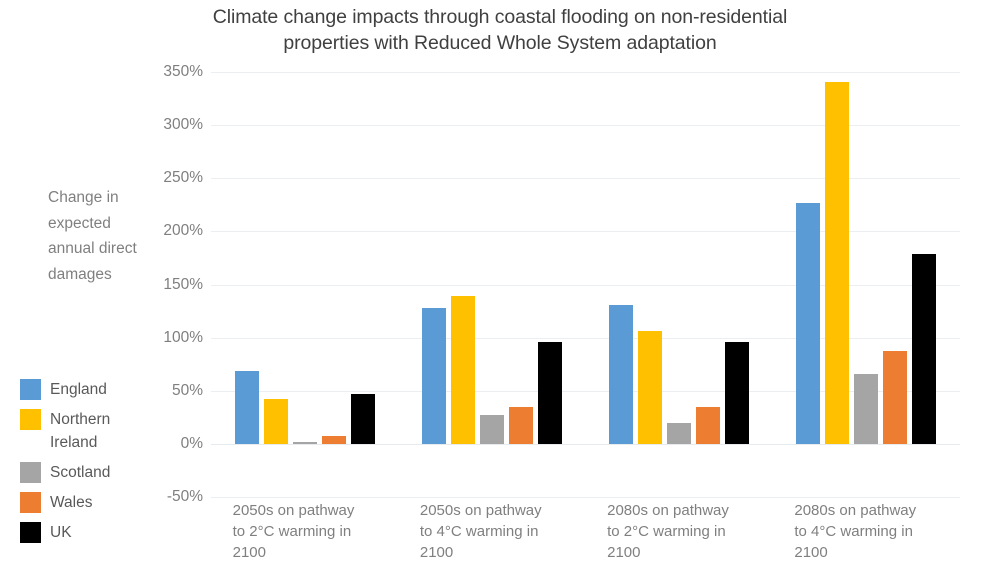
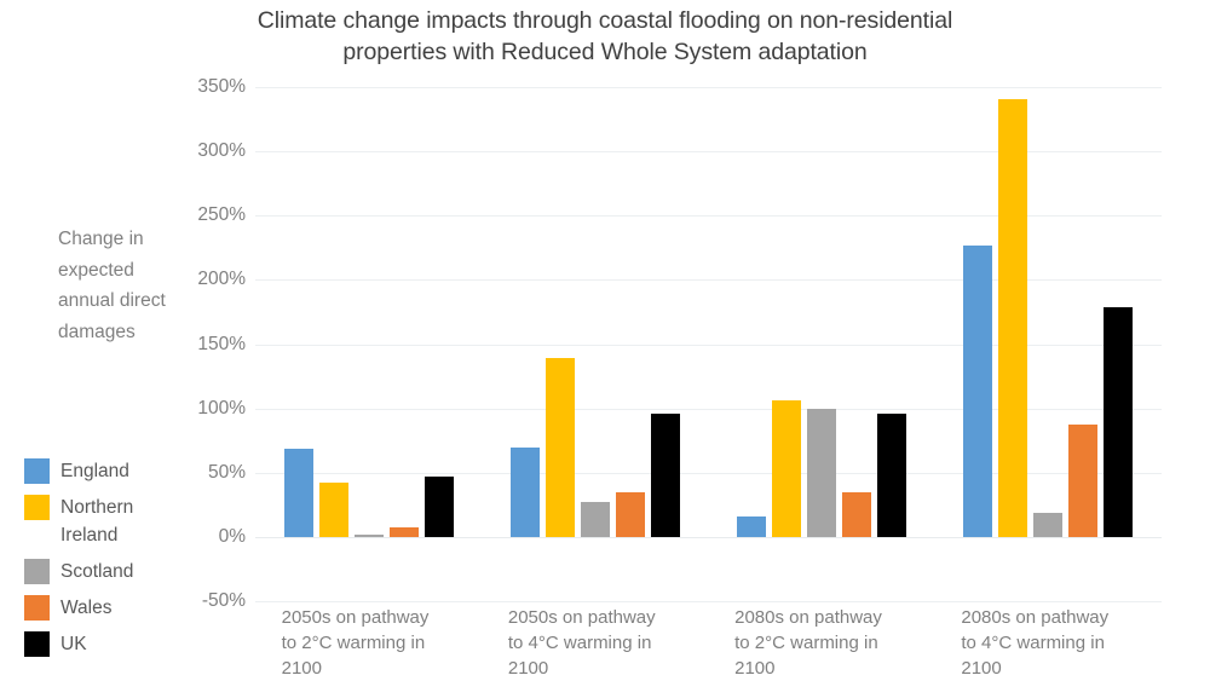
England/2050s on pathway to 4°C warming in 2100: 128% -> 70%
England/2080s on pathway to 2°C warming in 2100: 131% -> 16%
Scotland/2080s on pathway to 2°C warming in 2100: 20% -> 100%
Scotland/2080s on pathway to 4°C warming in 2100: 66% -> 19%
